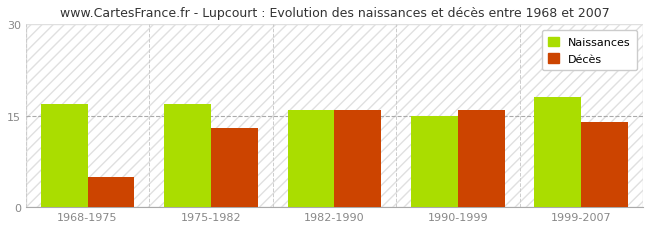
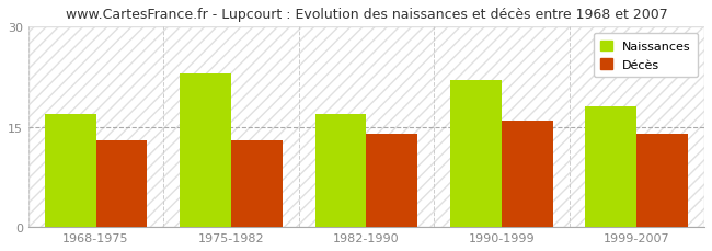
Décès/1968-1975: 5 -> 13
Naissances/1975-1982: 17 -> 23
Naissances/1982-1990: 16 -> 17
Décès/1982-1990: 16 -> 14
Naissances/1990-1999: 15 -> 22
